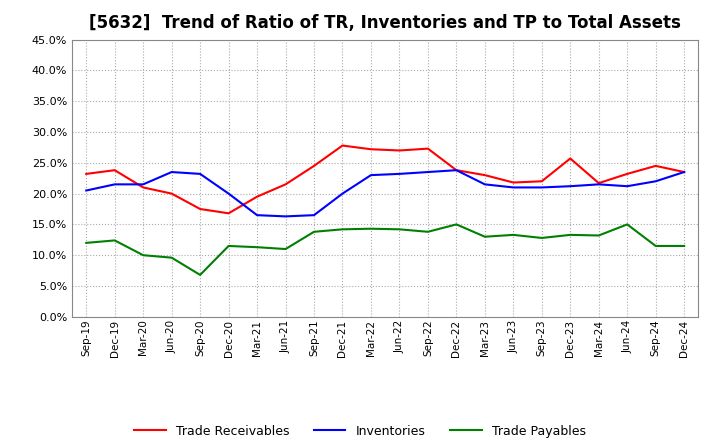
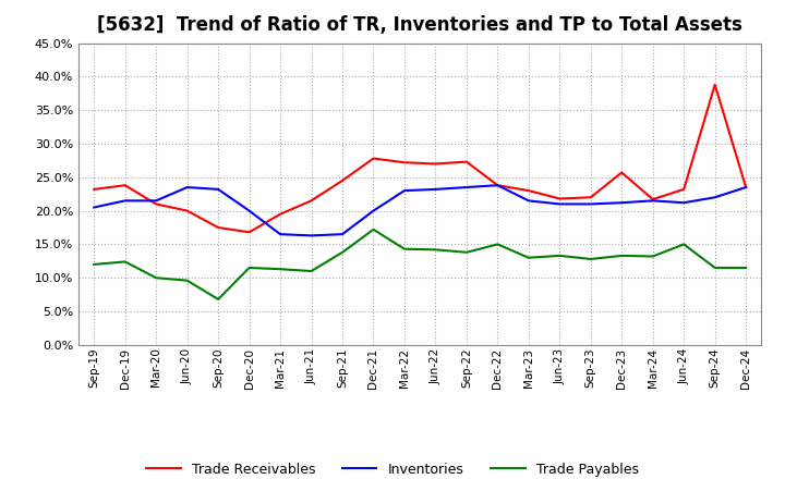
Trade Payables/Dec-21: 14.2% -> 17.2%
Trade Receivables/Sep-24: 24.5% -> 38.8%
